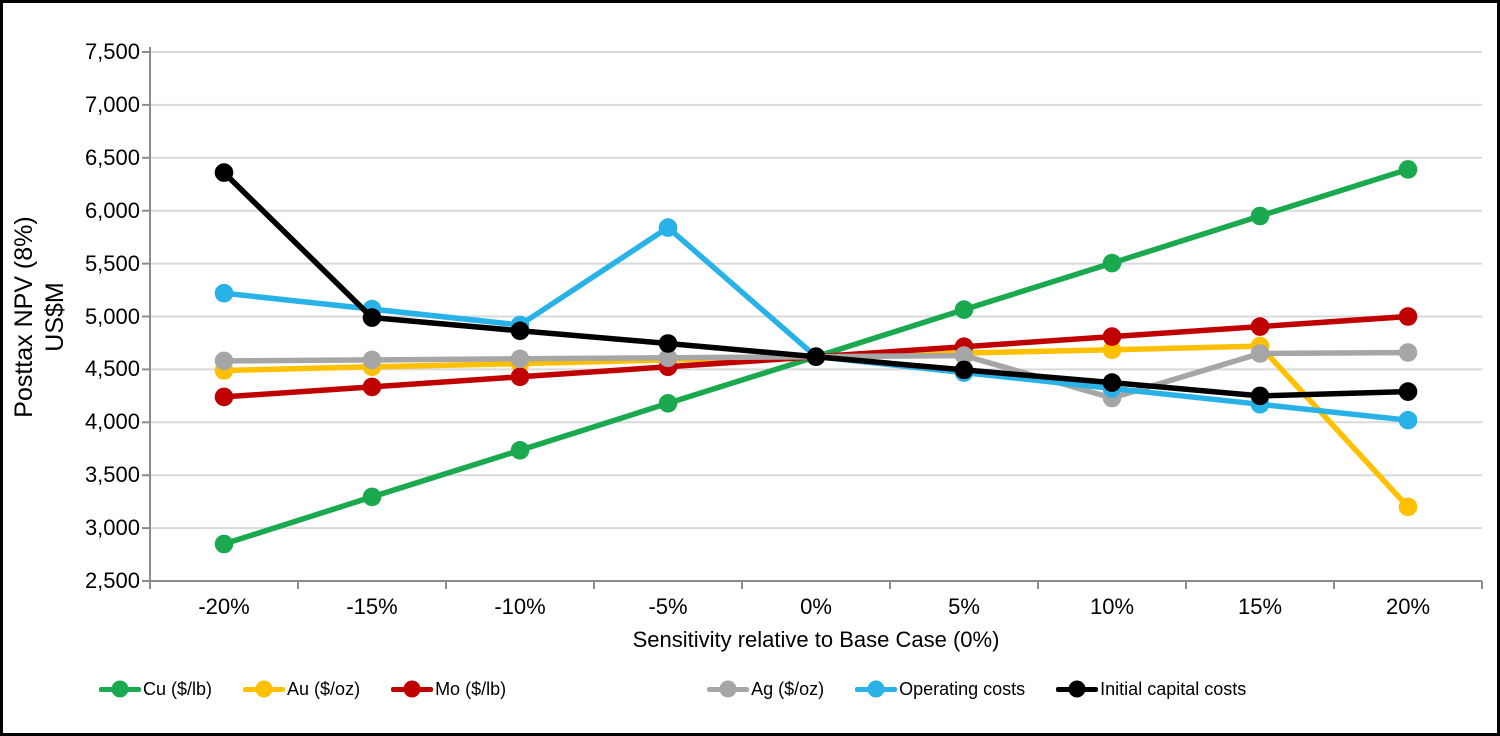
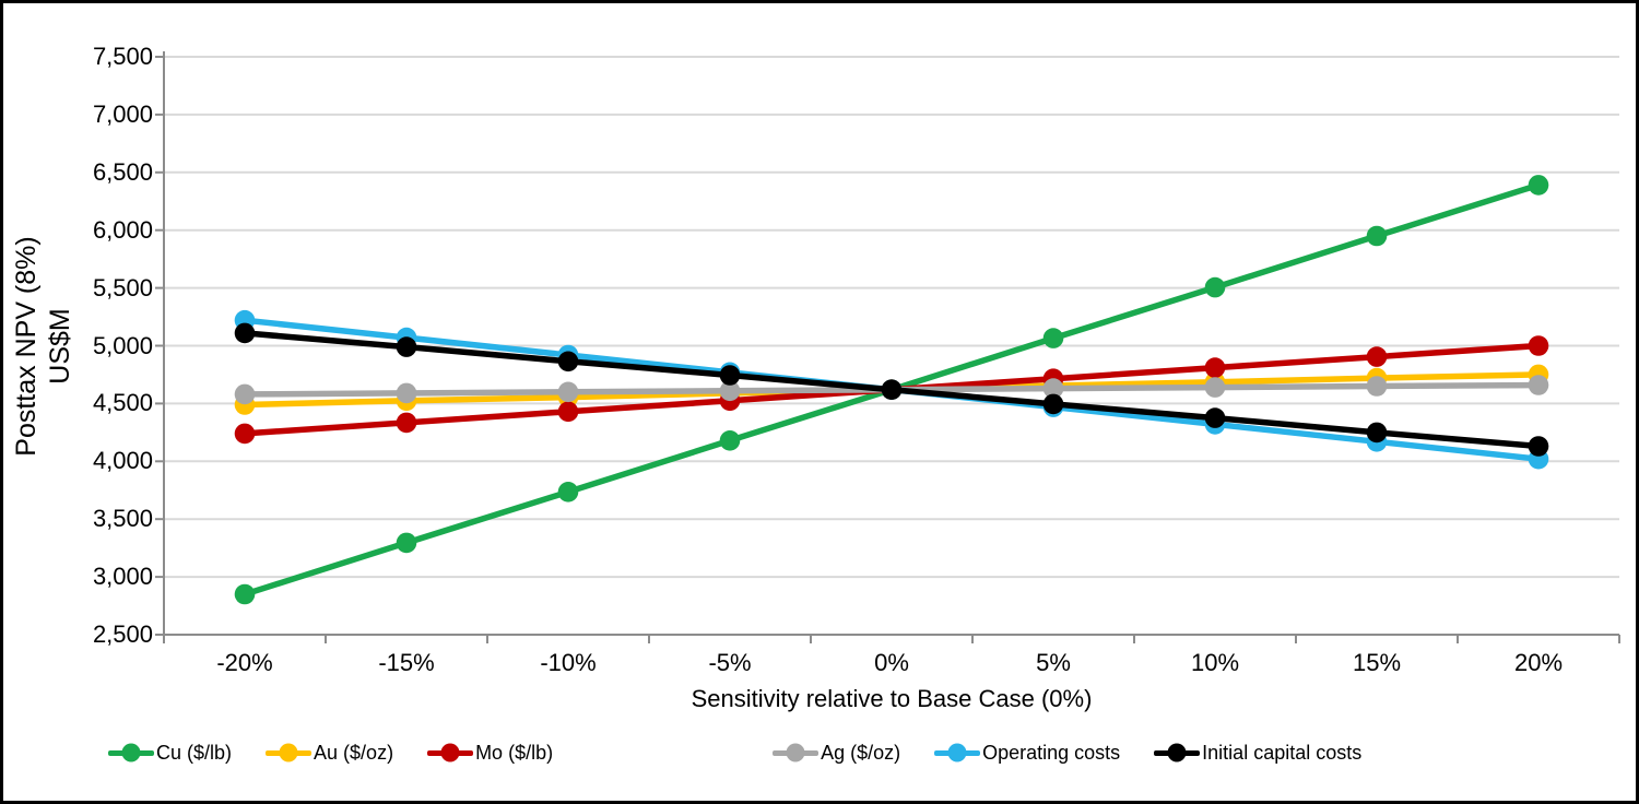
Initial capital costs/-20%: 6360 -> 5110
Operating costs/-5%: 5840 -> 4770
Ag ($/oz)/10%: 4230 -> 4640
Au ($/oz)/20%: 3200 -> 4750
Initial capital costs/20%: 4290 -> 4130
